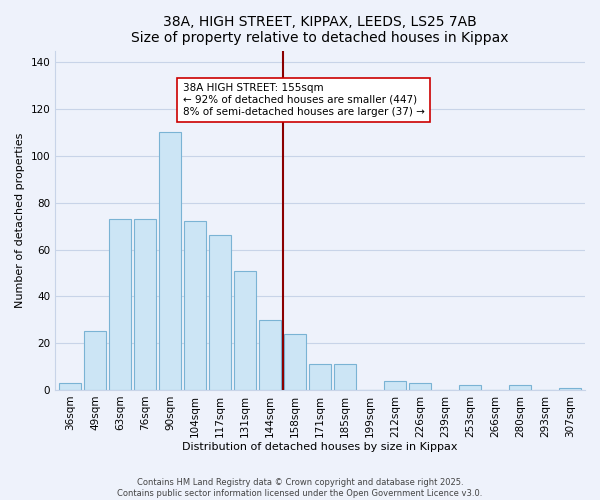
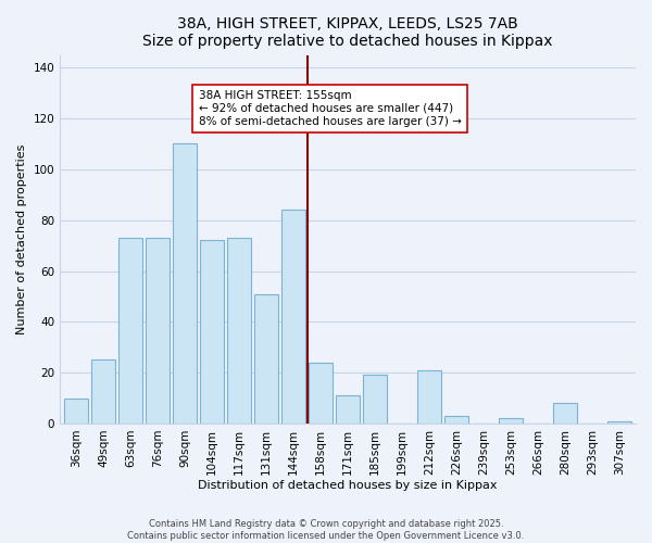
36sqm: 3 -> 10
117sqm: 66 -> 73
144sqm: 30 -> 84
185sqm: 11 -> 19
212sqm: 4 -> 21
280sqm: 2 -> 8
